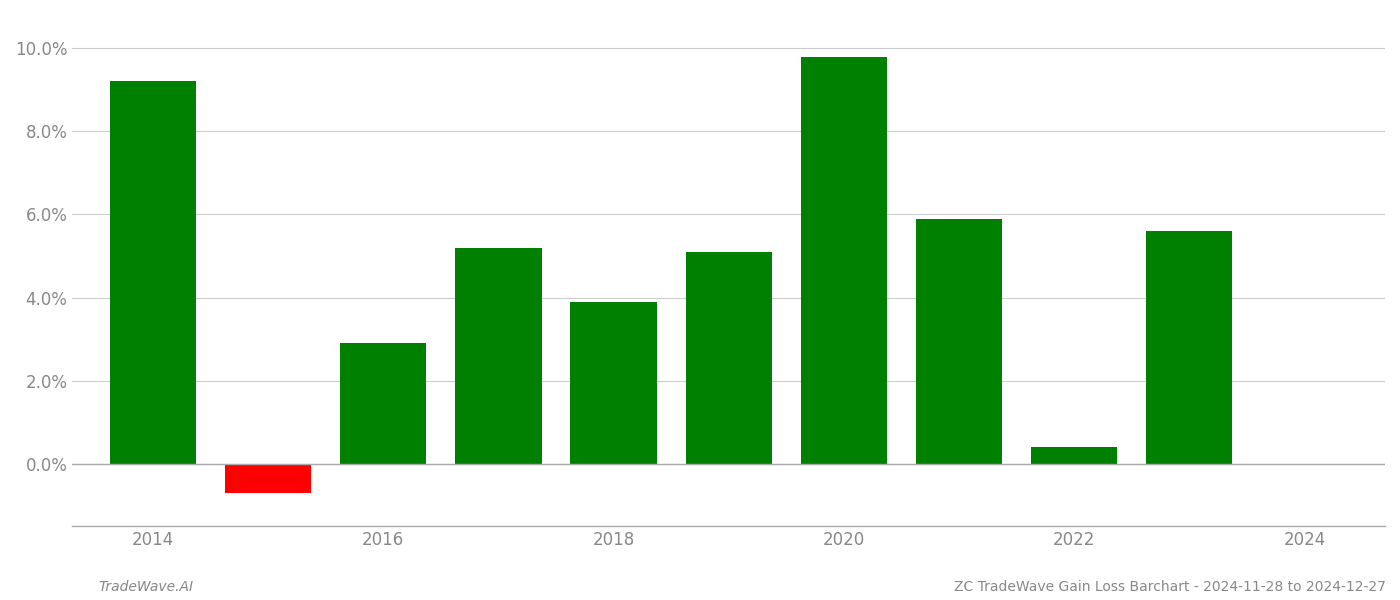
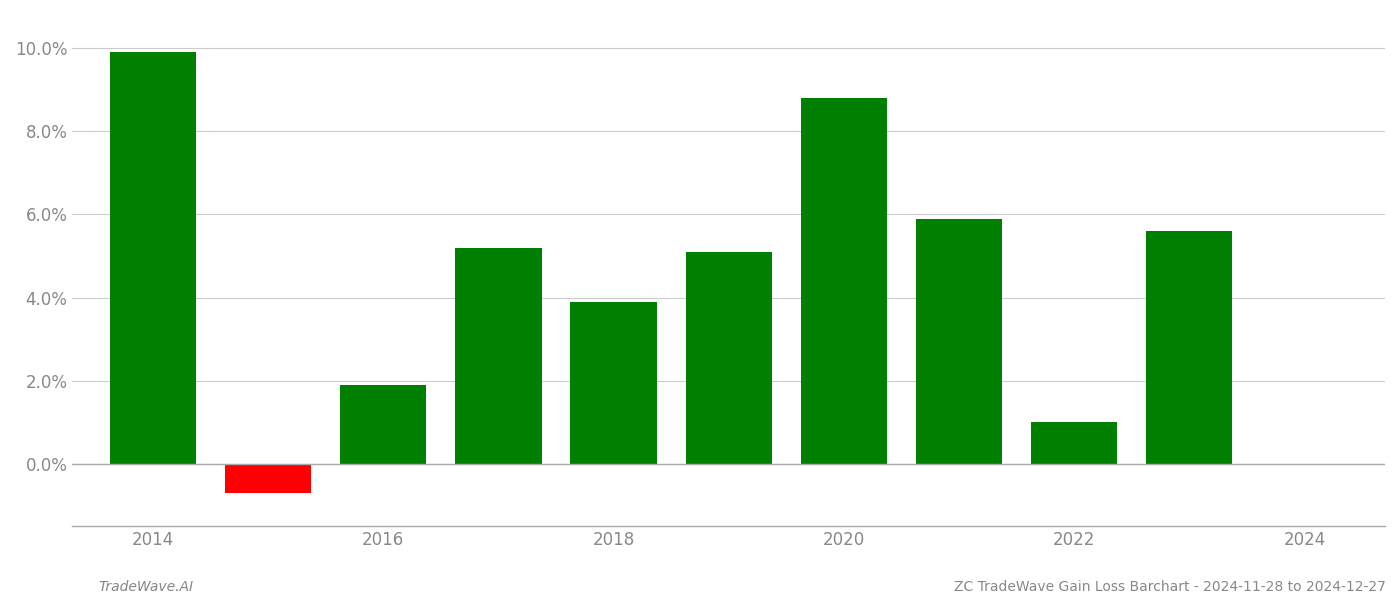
2014: 9.2% -> 9.9%
2016: 2.9% -> 1.9%
2020: 9.8% -> 8.8%
2022: 0.4% -> 1.0%
